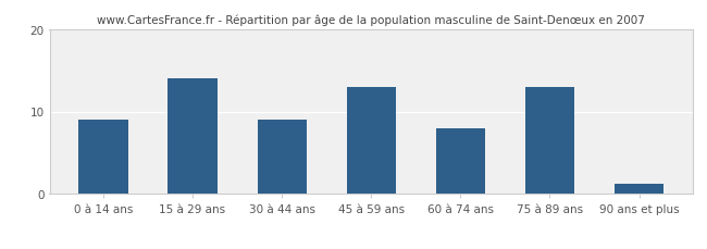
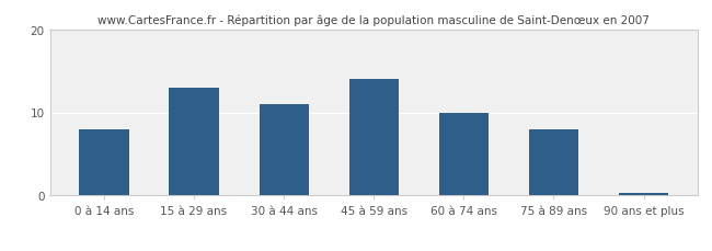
0 à 14 ans: 9.0 -> 8.0
15 à 29 ans: 14.0 -> 13.0
30 à 44 ans: 9.0 -> 11.0
45 à 59 ans: 13.0 -> 14.0
60 à 74 ans: 8.0 -> 10.0
75 à 89 ans: 13.0 -> 8.0
90 ans et plus: 1.2 -> 0.3
